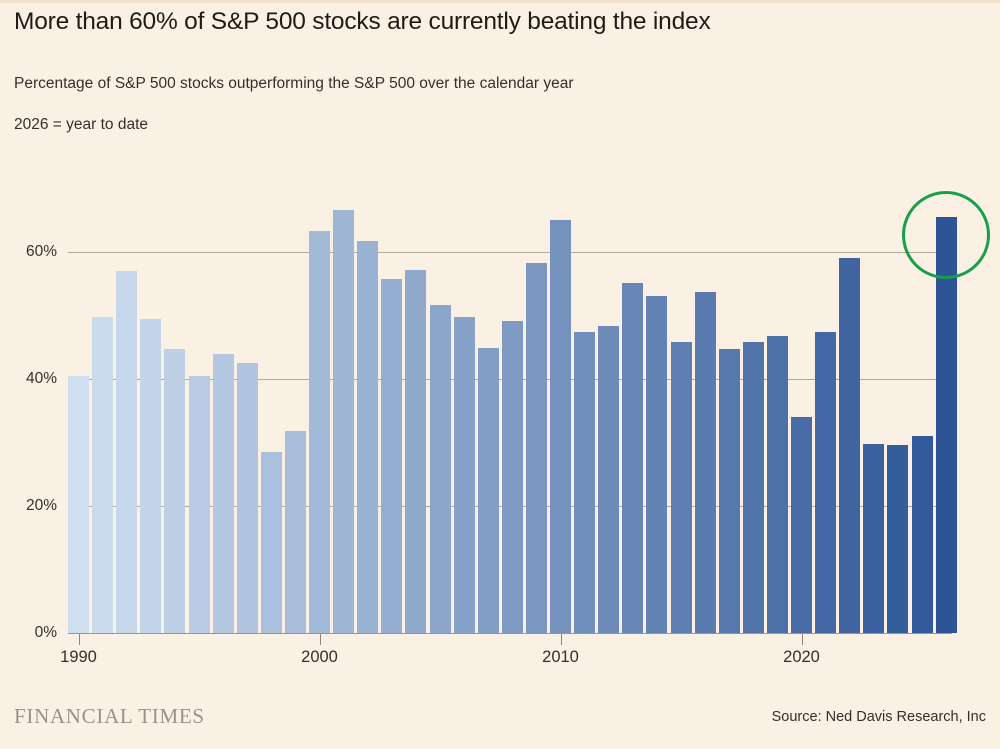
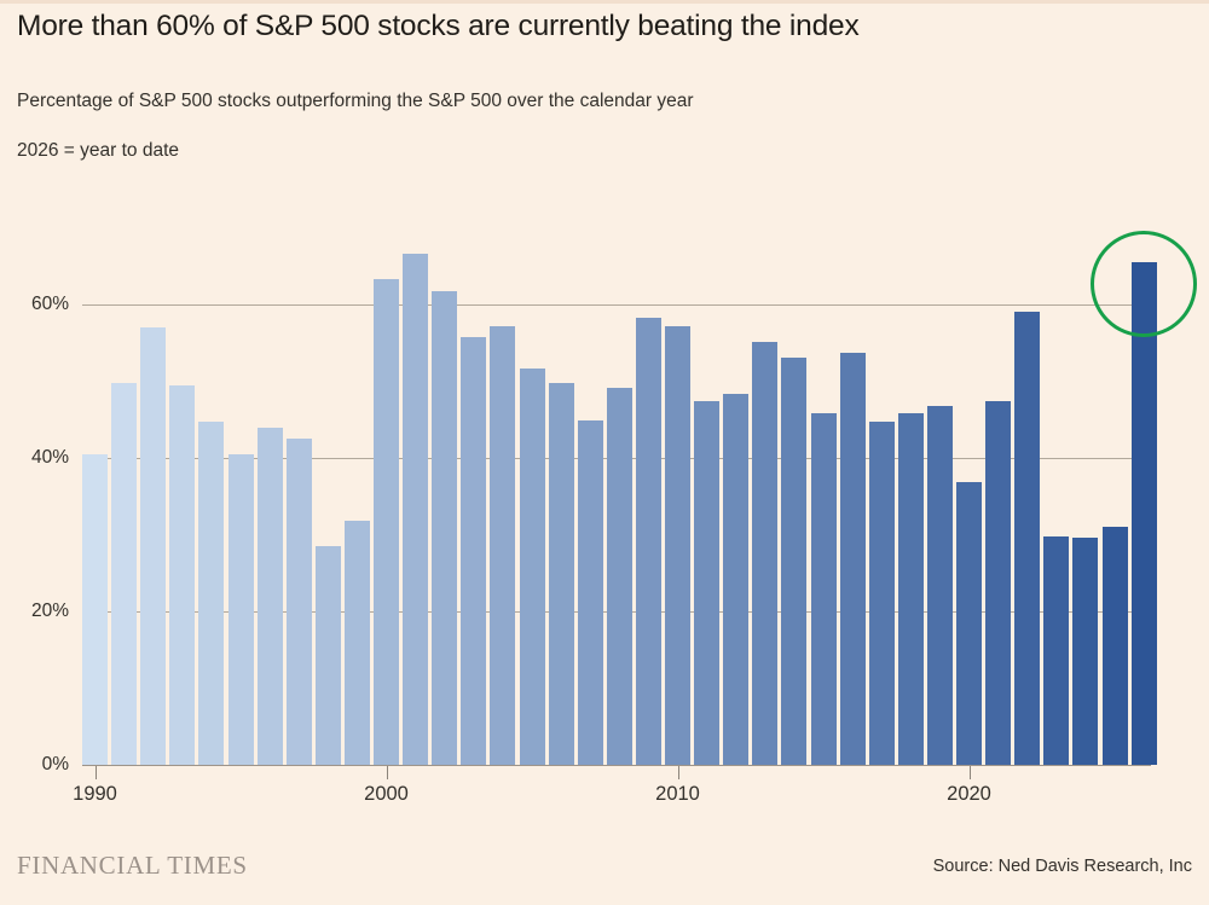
2010: 65% -> 57%
2020: 34% -> 37%
